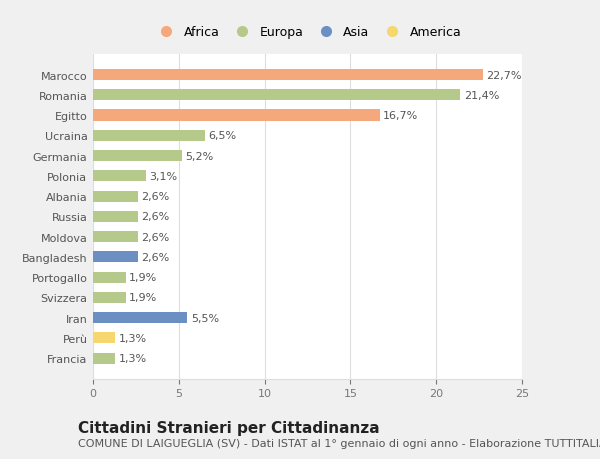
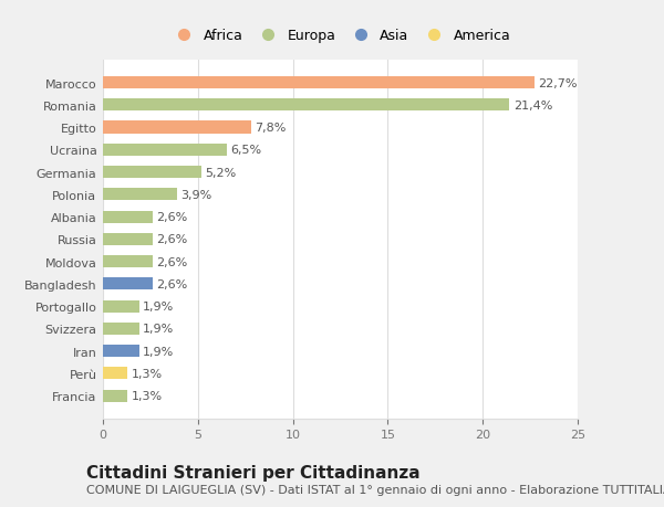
Egitto: 16,7% -> 7,8%
Polonia: 3,1% -> 3,9%
Iran: 5,5% -> 1,9%
